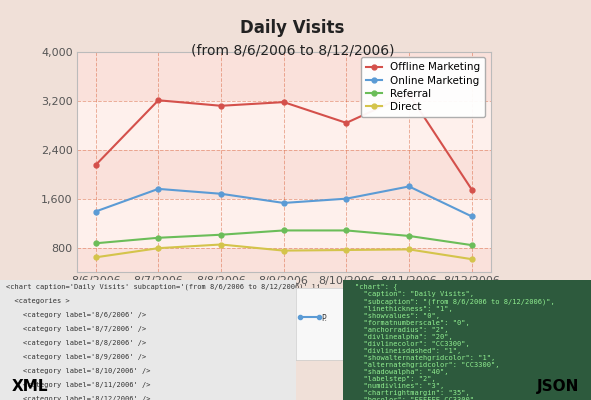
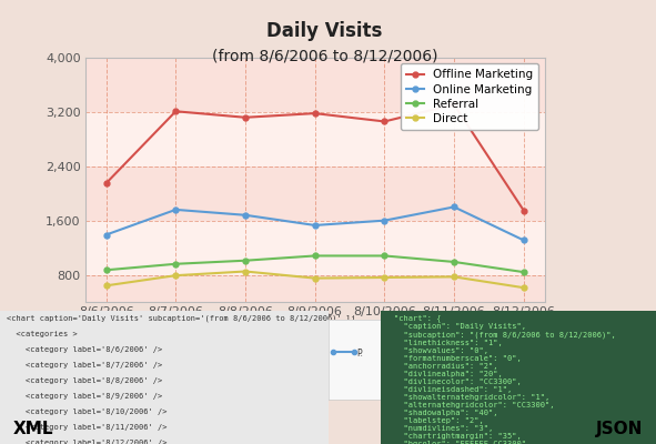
Offline Marketing/8/10/2006: 2,840 -> 3,060
